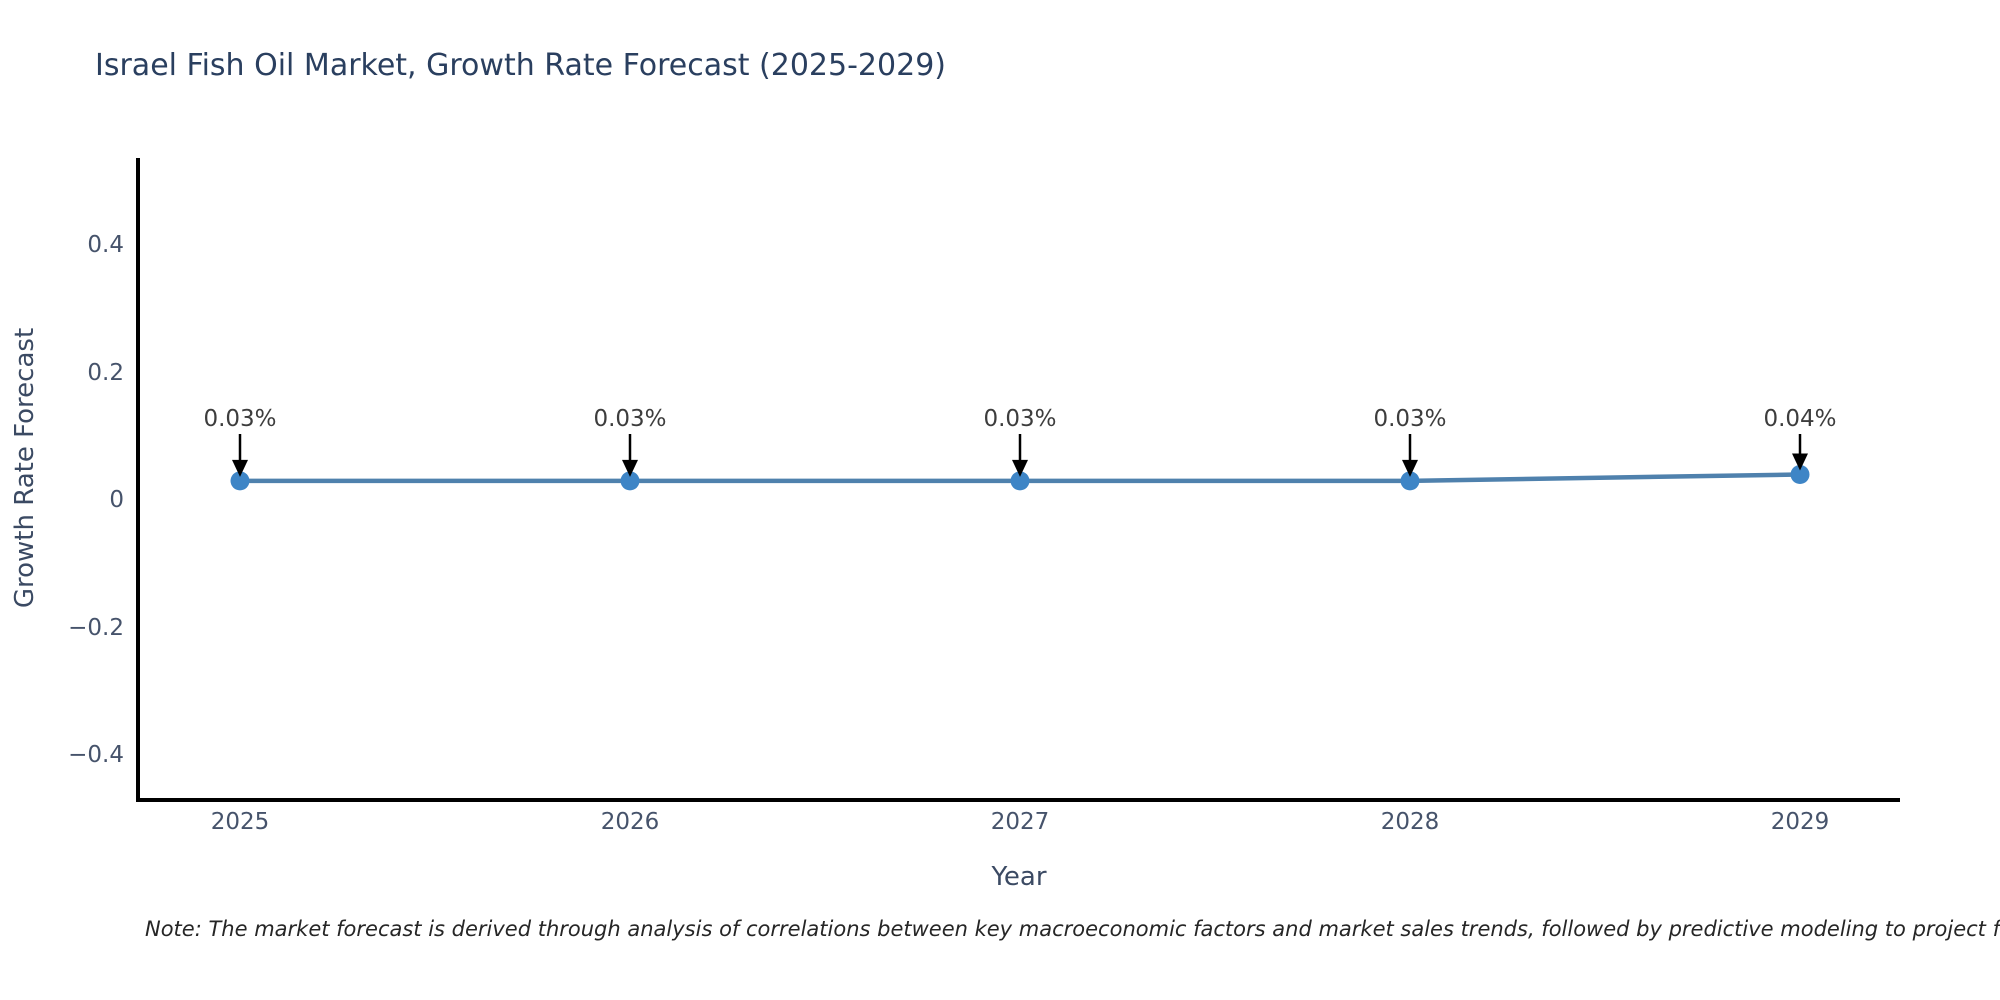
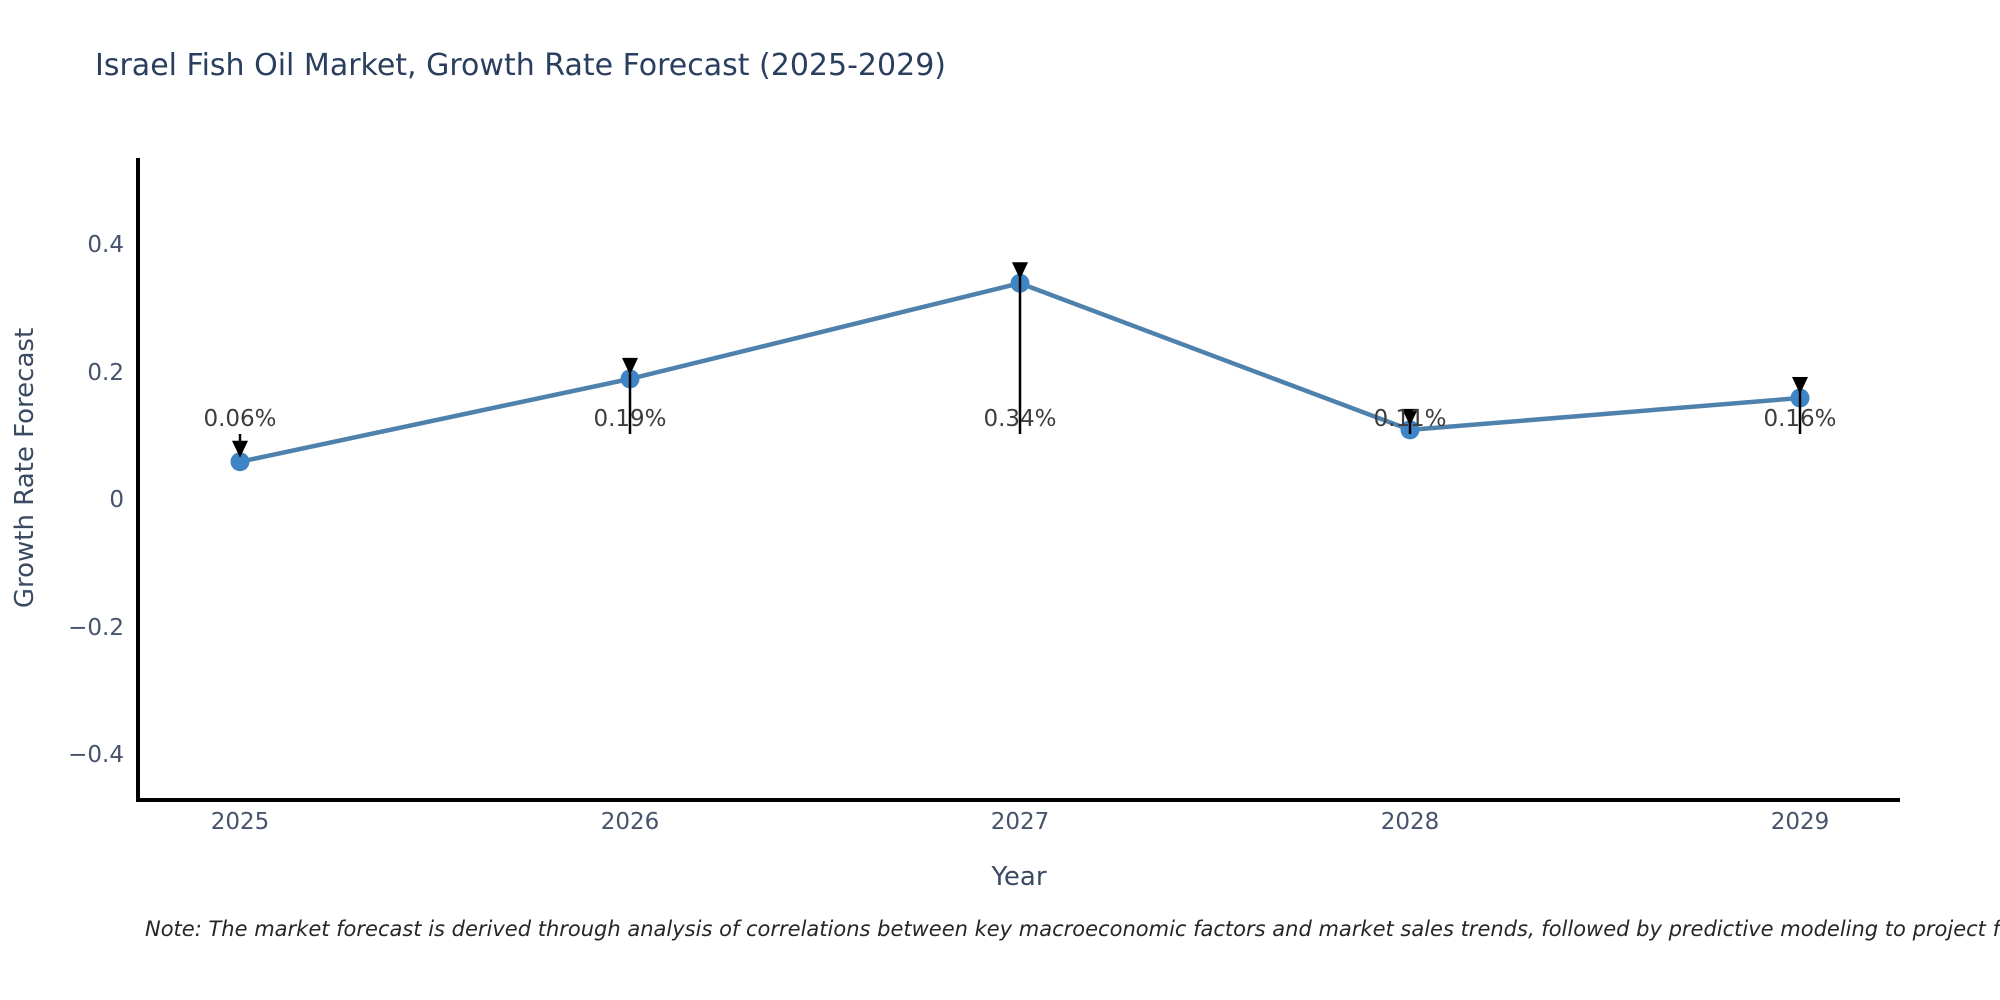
2025: 0.03% -> 0.06%
2026: 0.03% -> 0.19%
2027: 0.03% -> 0.34%
2028: 0.03% -> 0.11%
2029: 0.04% -> 0.16%
